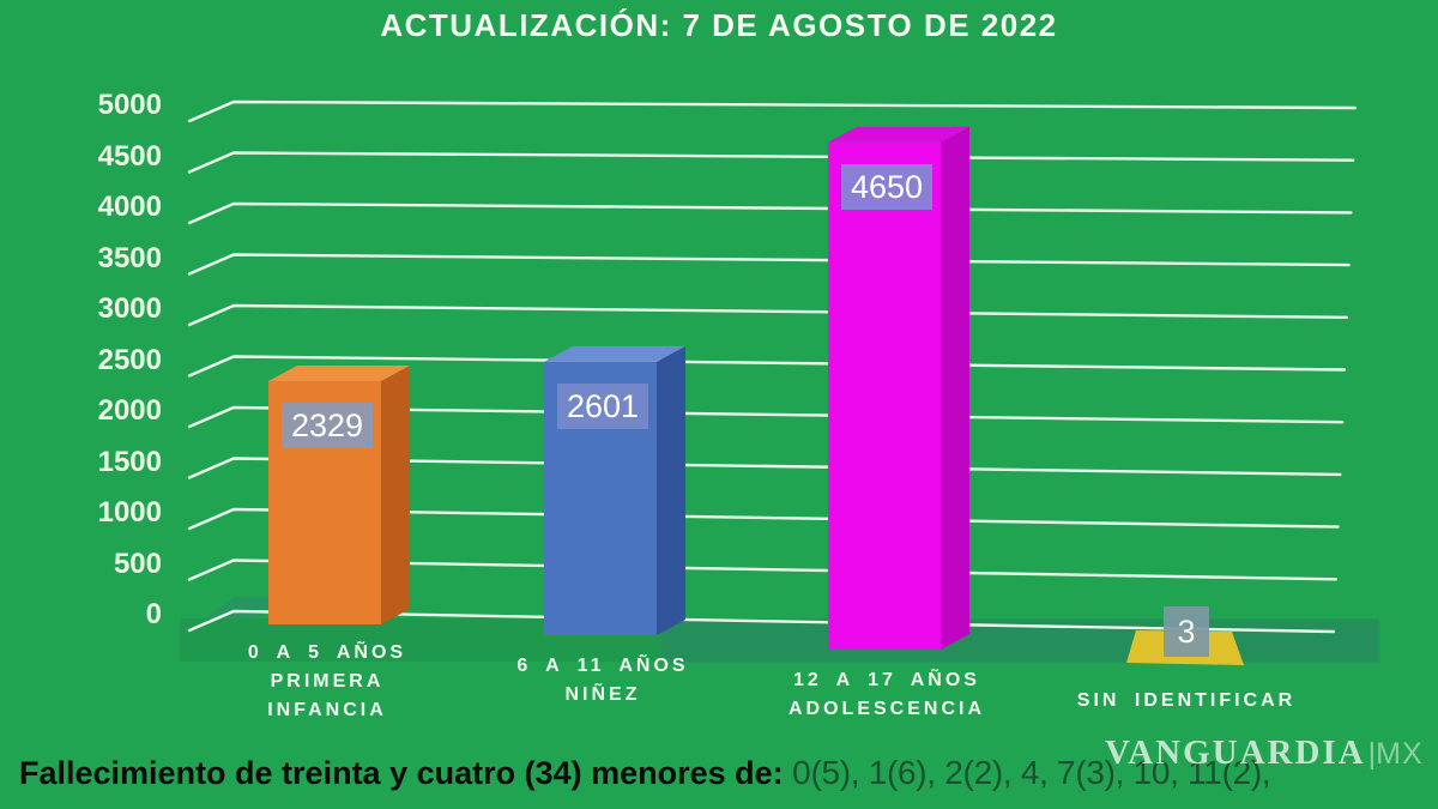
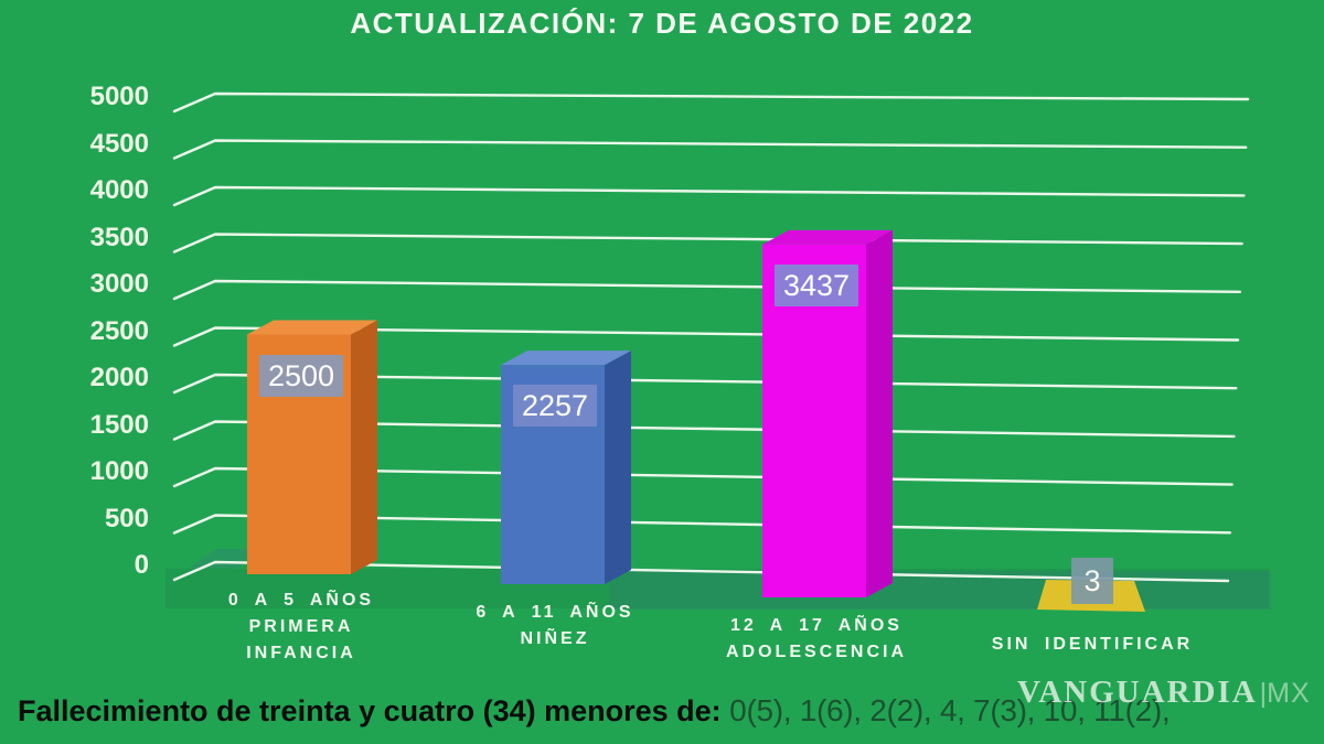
0 A 5 AÑOS PRIMERA INFANCIA: 2329 -> 2500
6 A 11 AÑOS NIÑEZ: 2601 -> 2257
12 A 17 AÑOS ADOLESCENCIA: 4650 -> 3437
